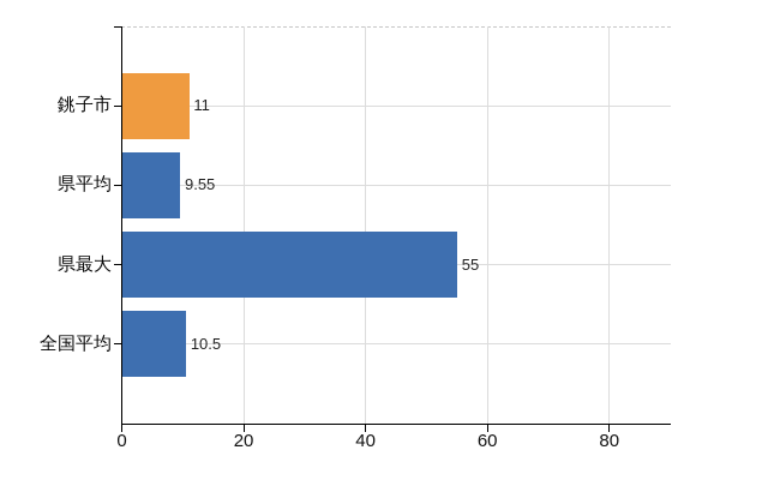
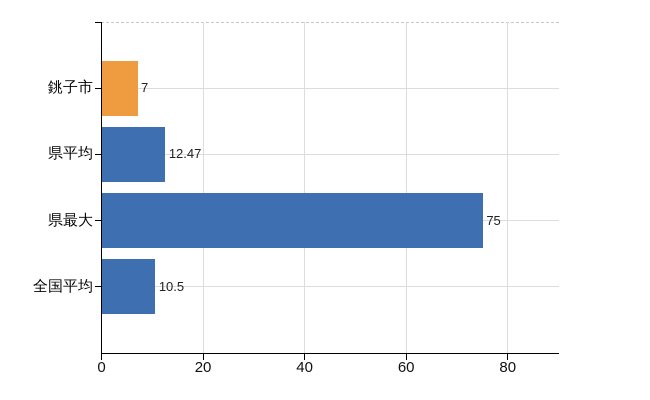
銚子市: 11 -> 7
県平均: 9.55 -> 12.47
県最大: 55 -> 75
